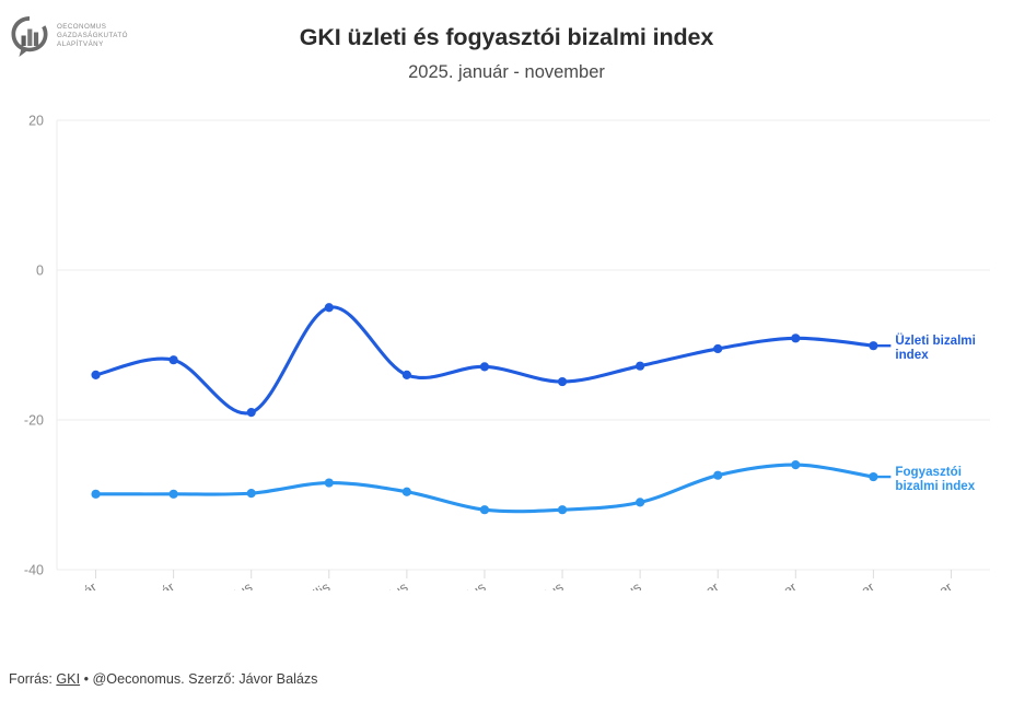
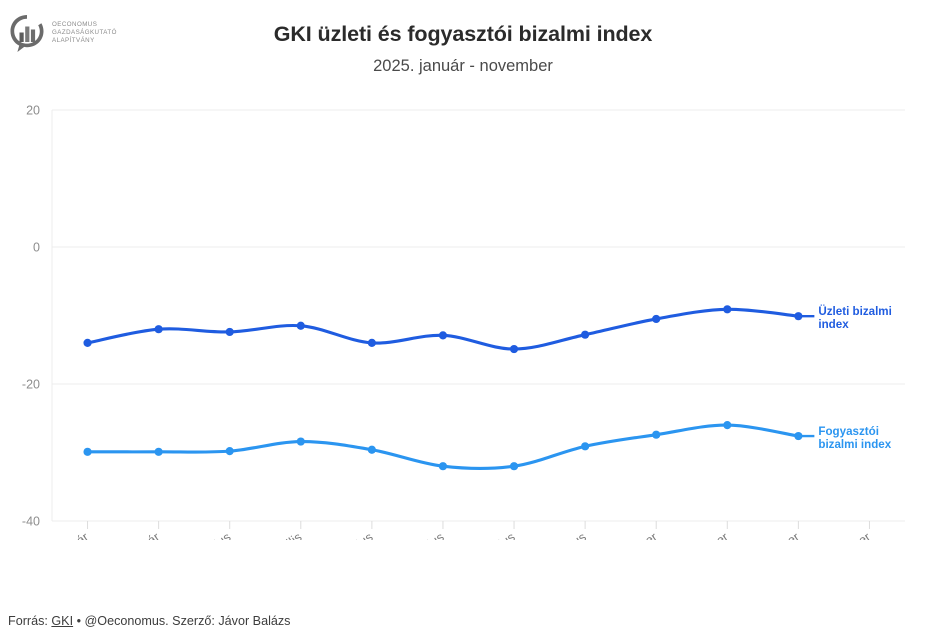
Üzleti bizalmi index/március: -19 -> -12
Üzleti bizalmi index/április: -5 -> -12
Fogyasztói bizalmi index/augusztus: -31 -> -29
